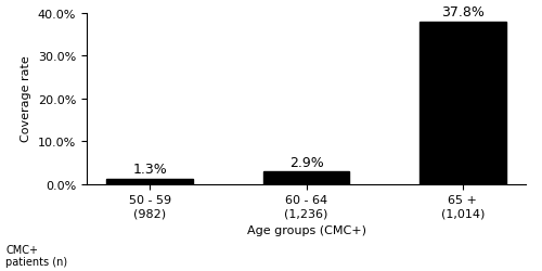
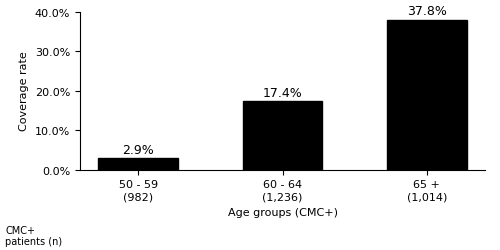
50 - 59 (982): 1.3% -> 2.9%
60 - 64 (1,236): 2.9% -> 17.4%
